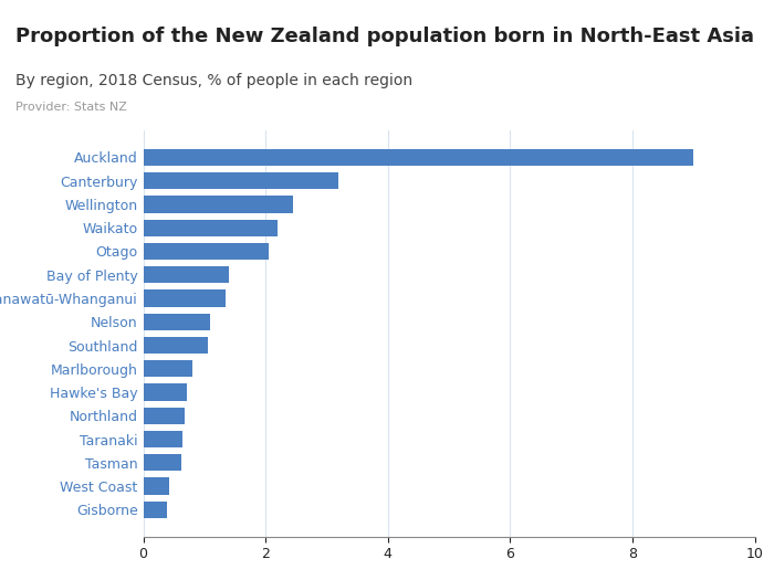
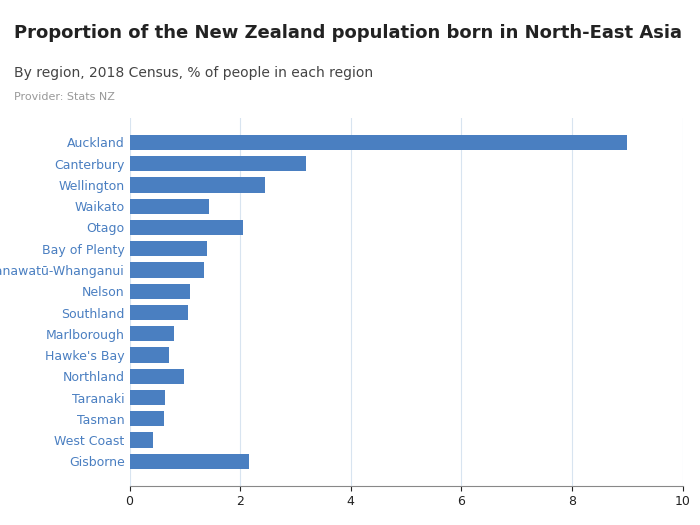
Waikato: 2.20 -> 1.44
Northland: 0.68 -> 0.98
Gisborne: 0.38 -> 2.16
